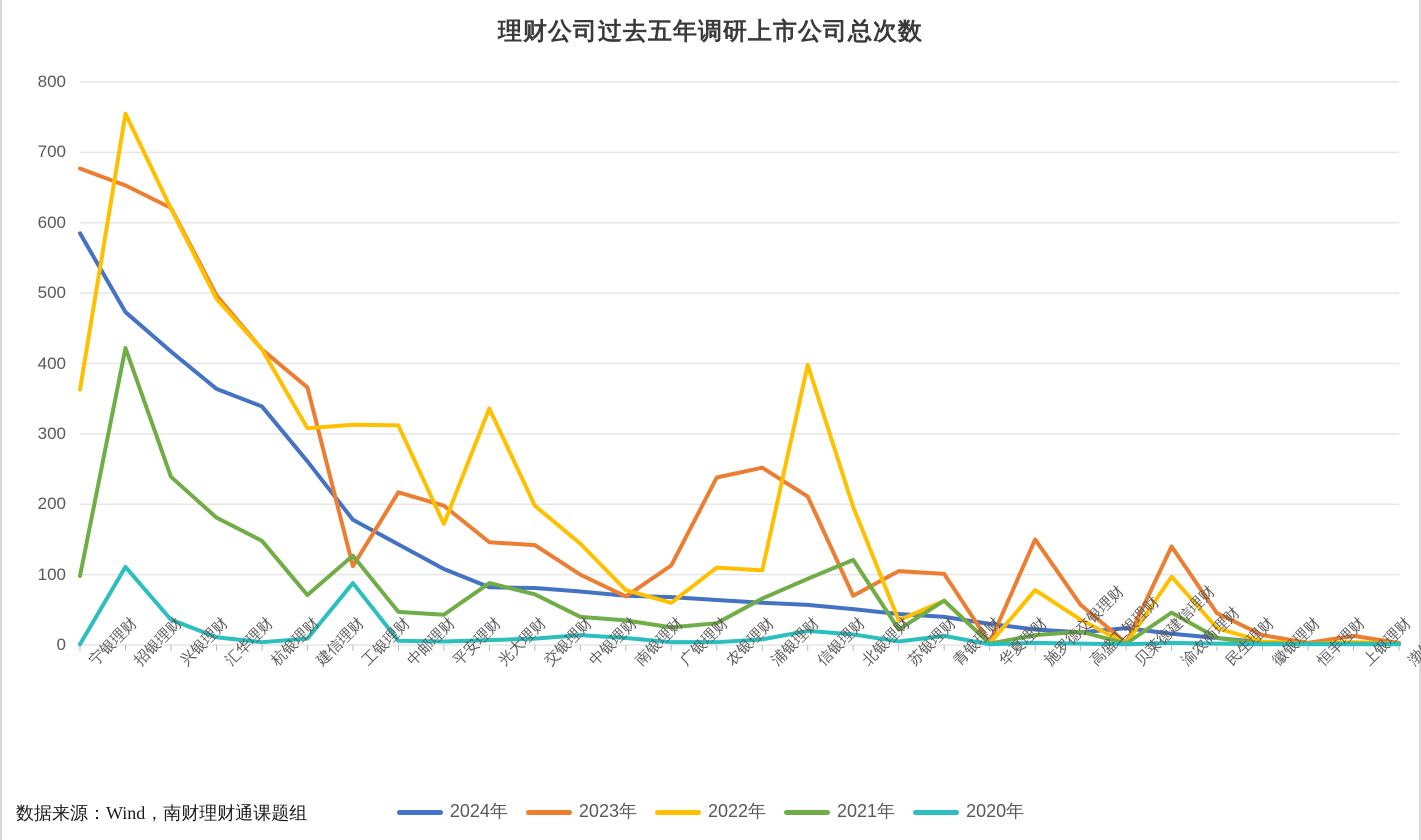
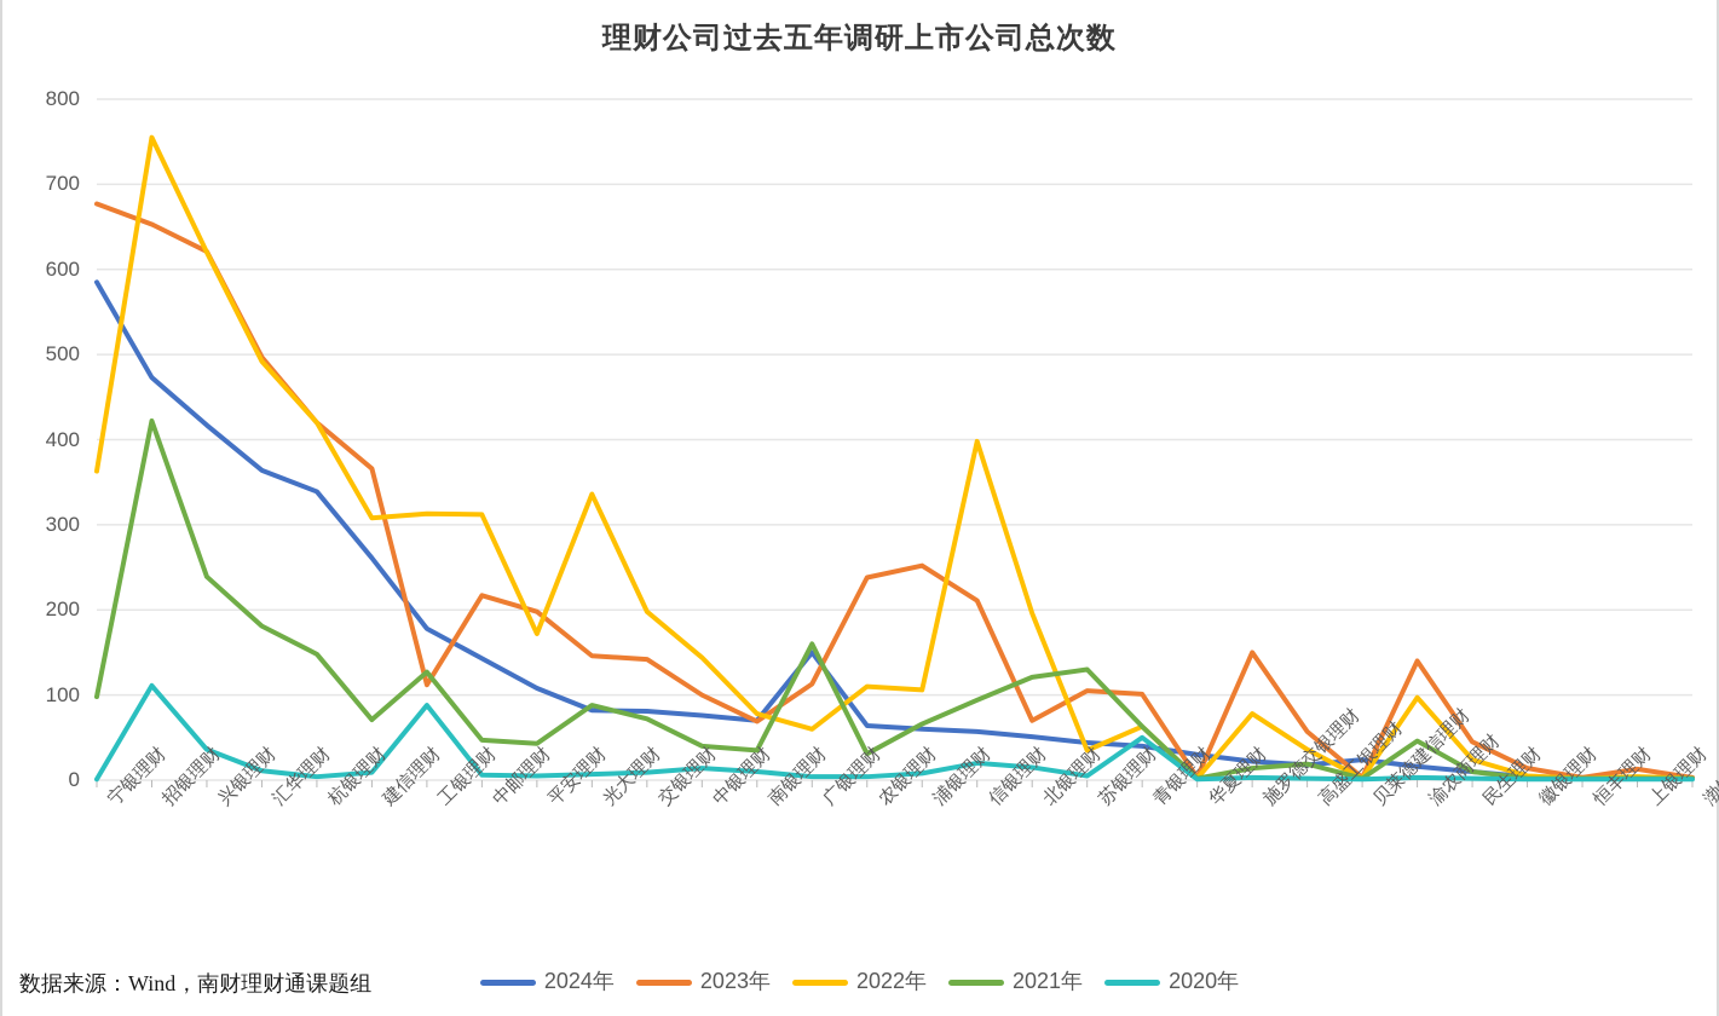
2024年/广银理财: 70 -> 150
2021年/广银理财: 20 -> 160
2021年/苏银理财: 20 -> 130
2020年/青银理财: 10 -> 50
